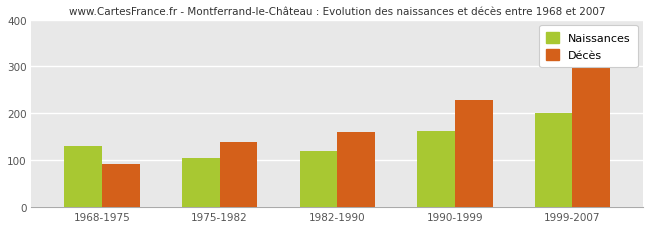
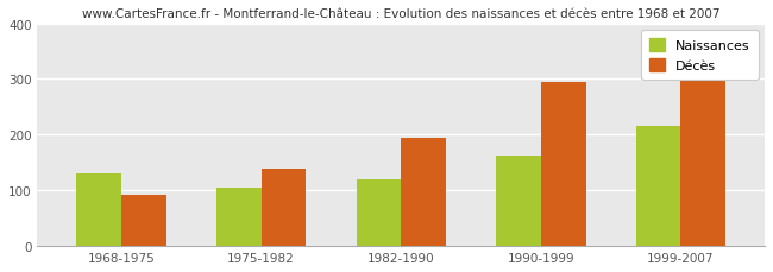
Décès/1982-1990: 160 -> 195
Décès/1990-1999: 228 -> 295
Naissances/1999-2007: 200 -> 215
